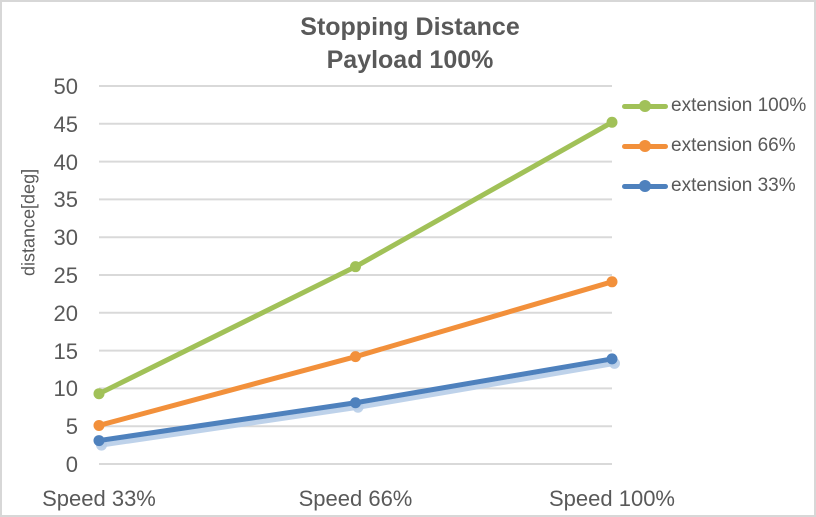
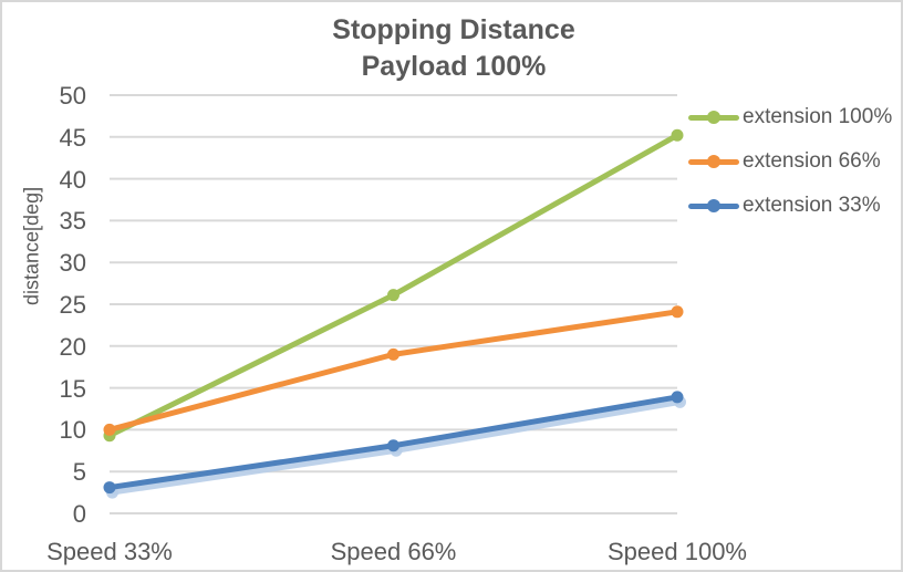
extension 66%/Speed 33%: 5 -> 10
extension 66%/Speed 66%: 14 -> 19
